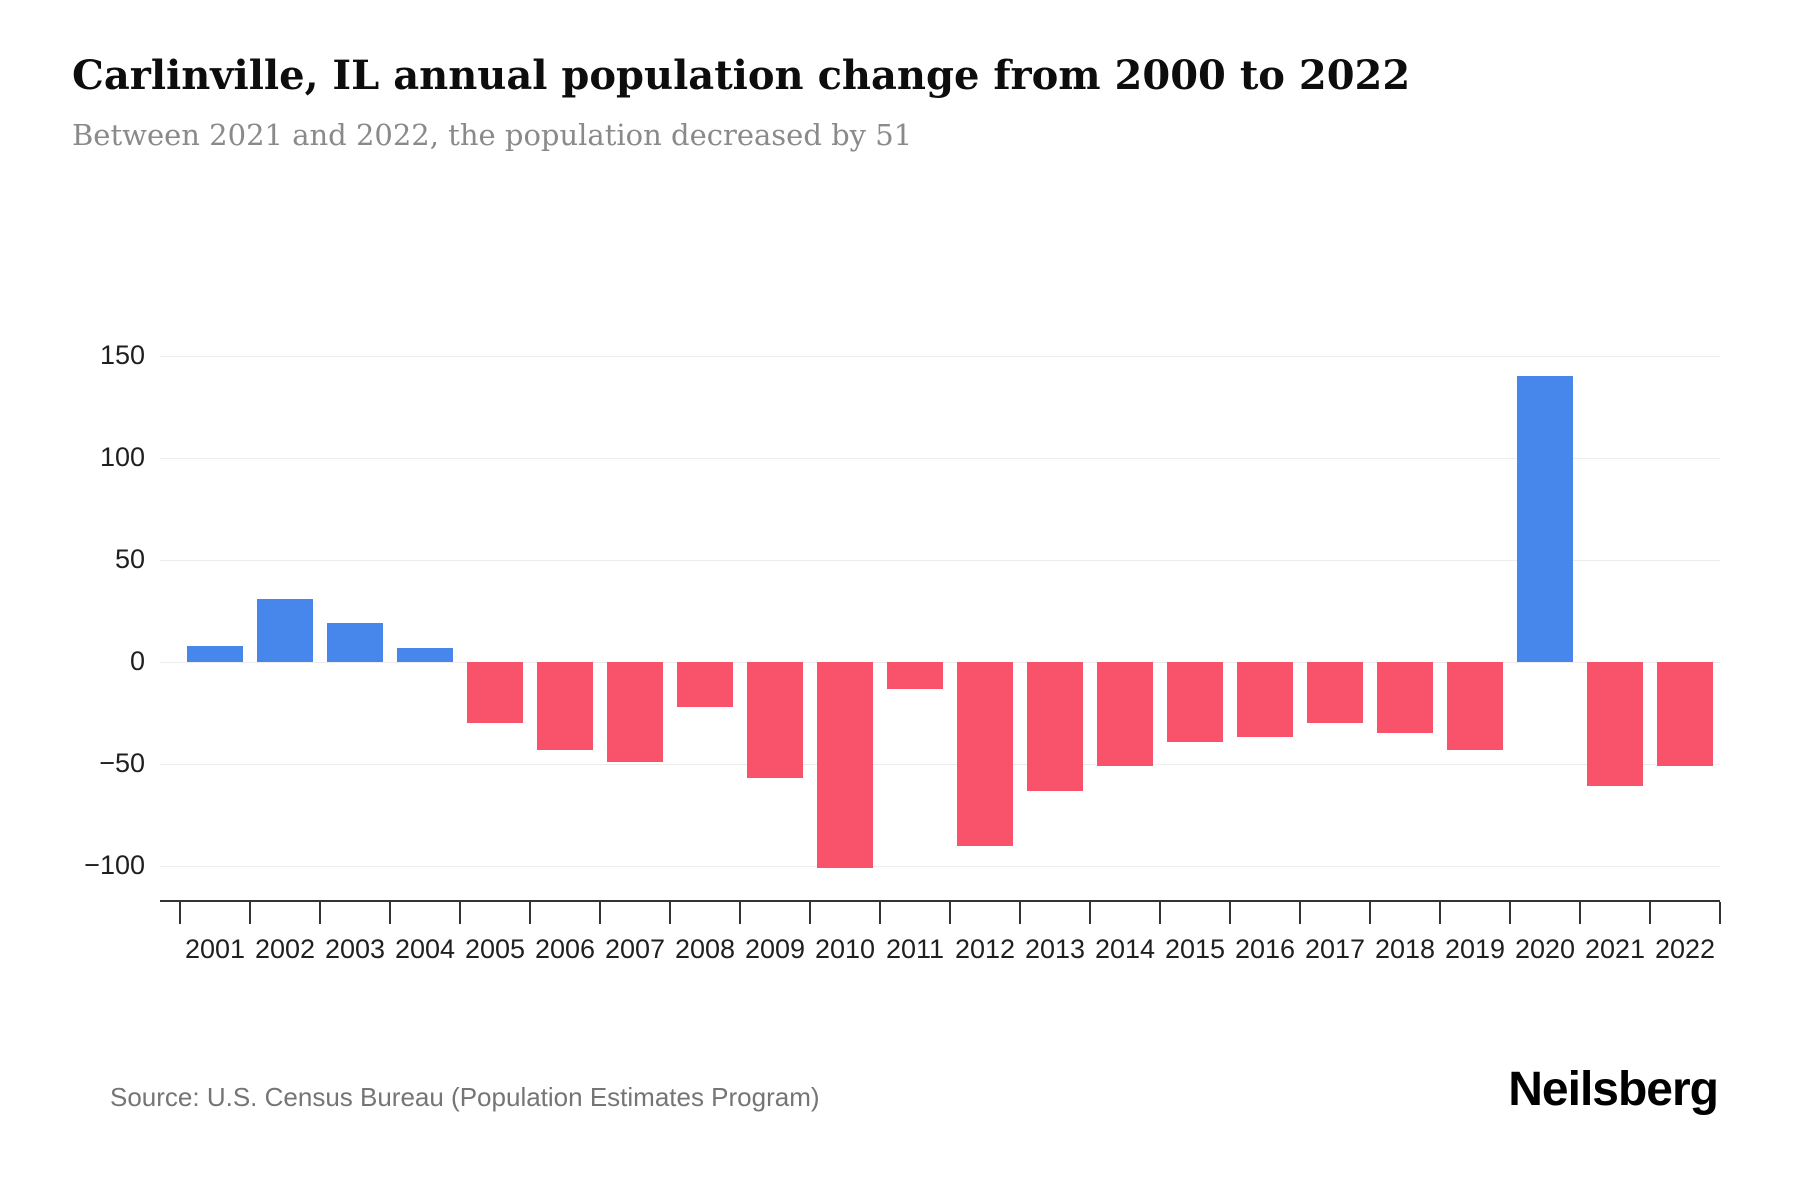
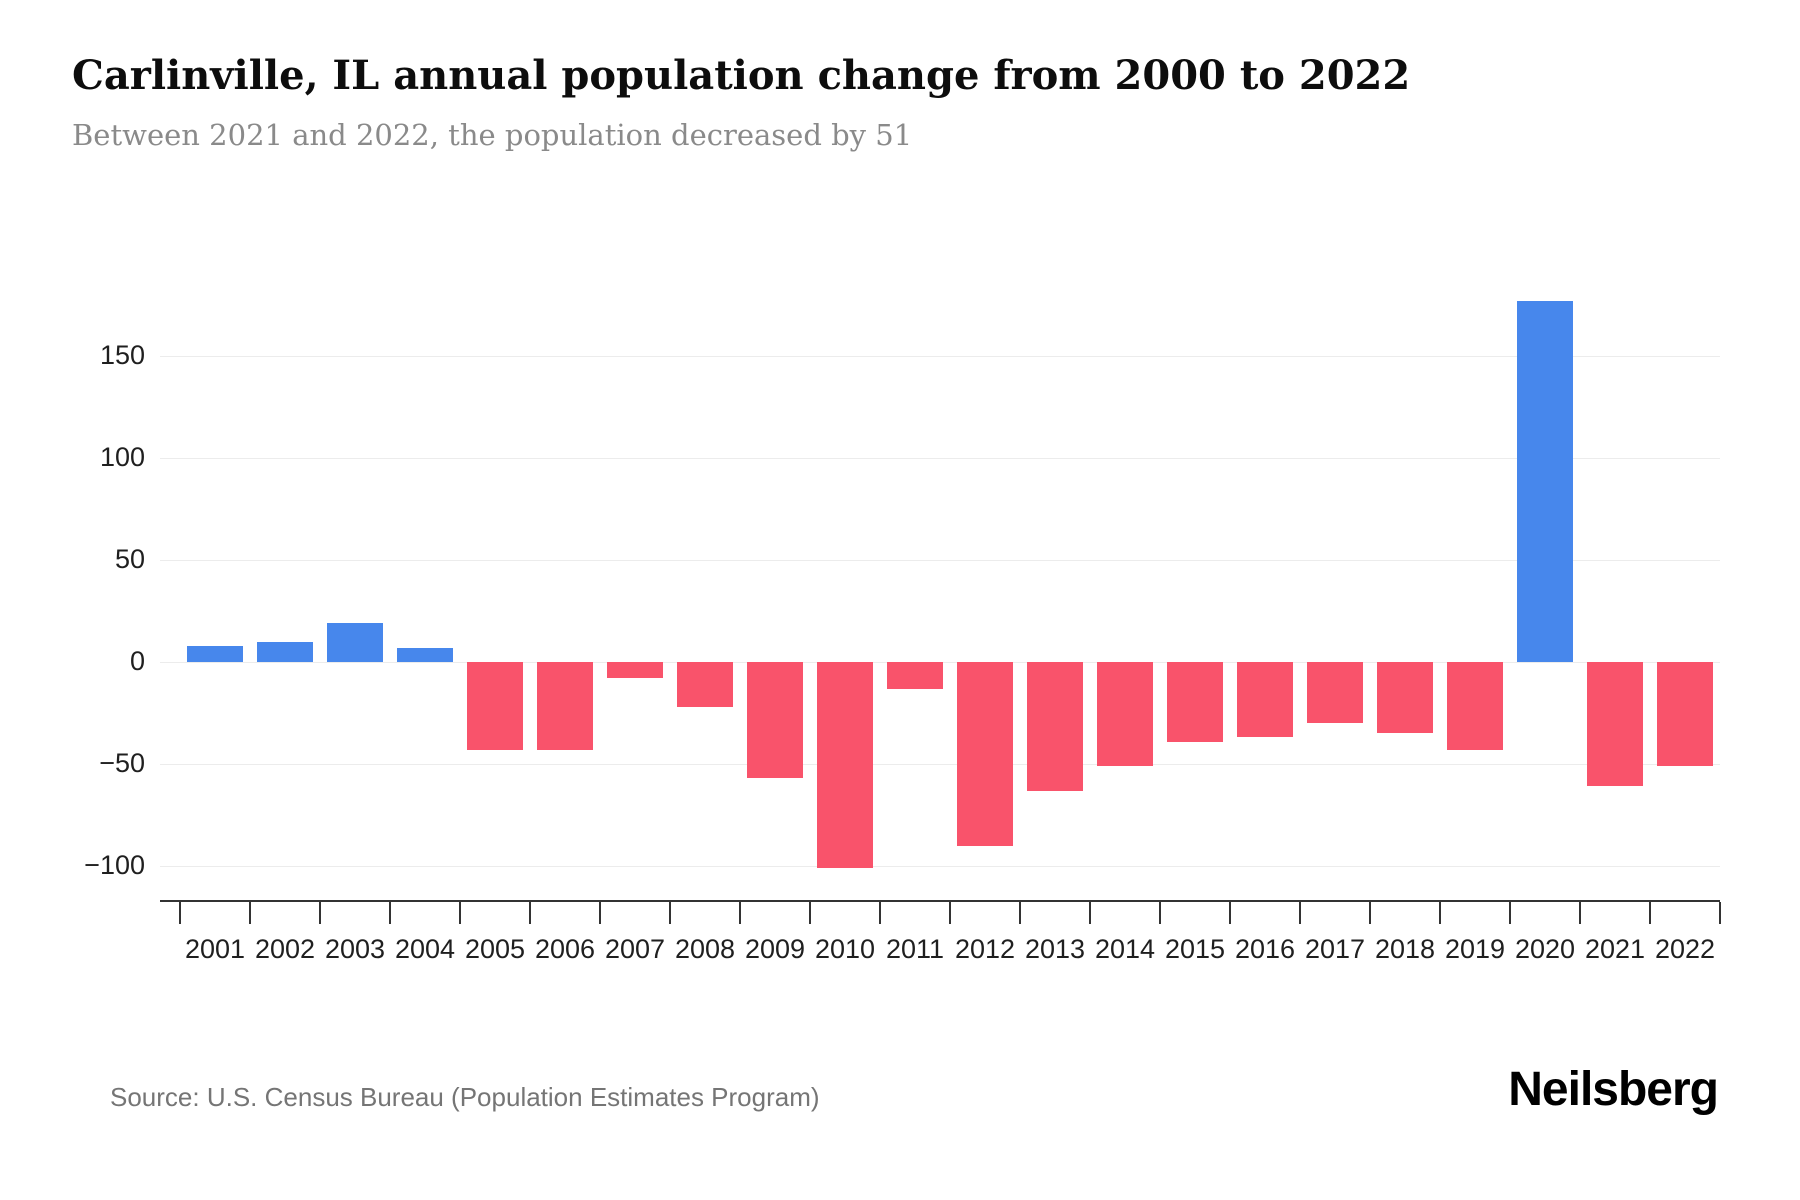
2002: 31 -> 10
2005: -30 -> -43
2007: -49 -> -8
2020: 140 -> 177
